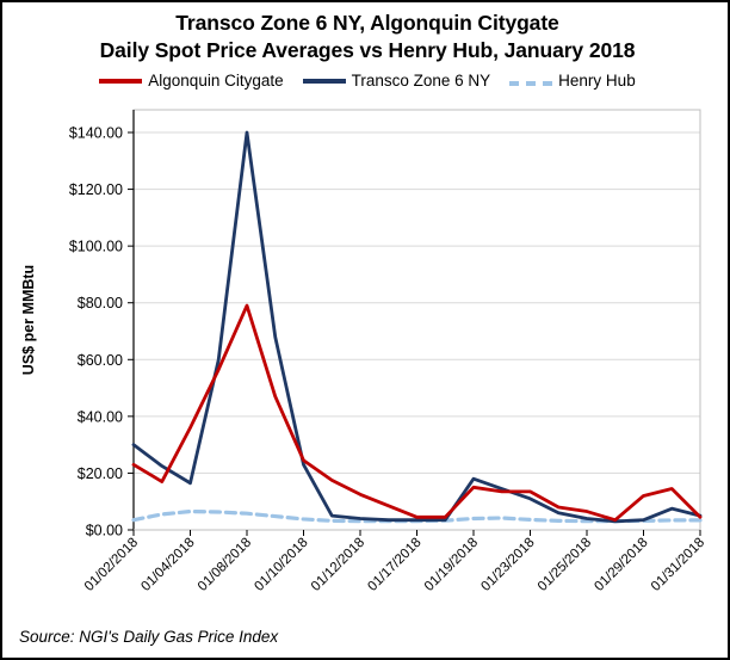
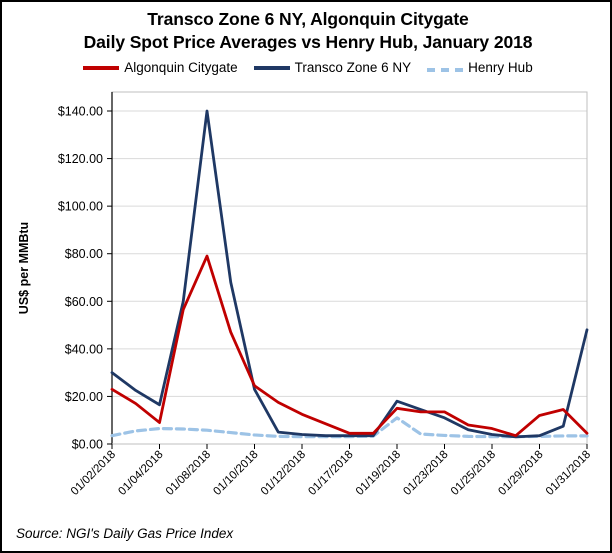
Algonquin Citygate/01/04/2018: $36 -> $9
Henry Hub/01/19/2018: $4 -> $11
Transco Zone 6 NY/01/31/2018: $5 -> $48
